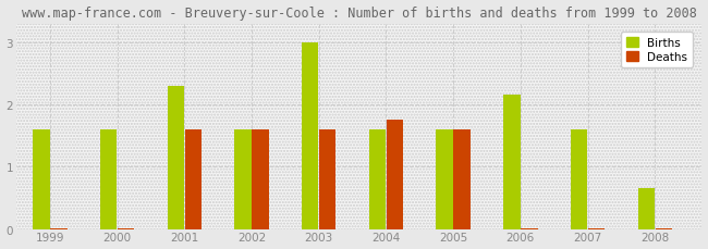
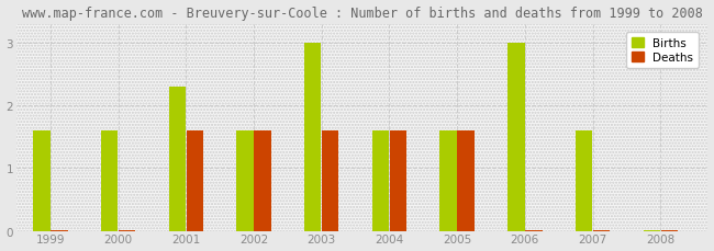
Deaths/2004: 1.76 -> 1.60
Births/2006: 2.16 -> 3.00
Births/2008: 0.66 -> 0.02
